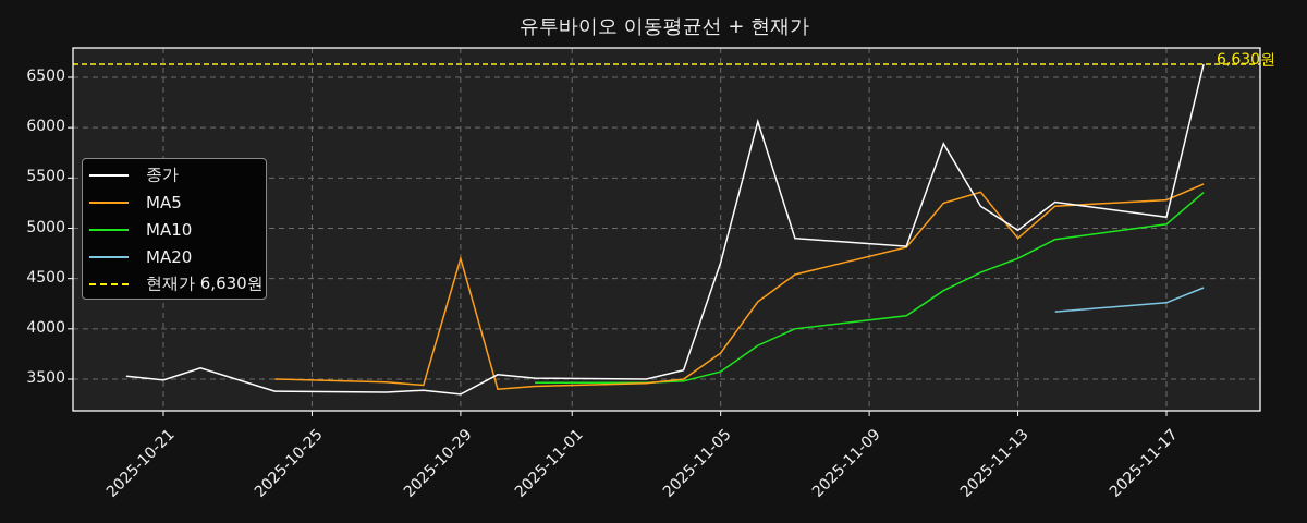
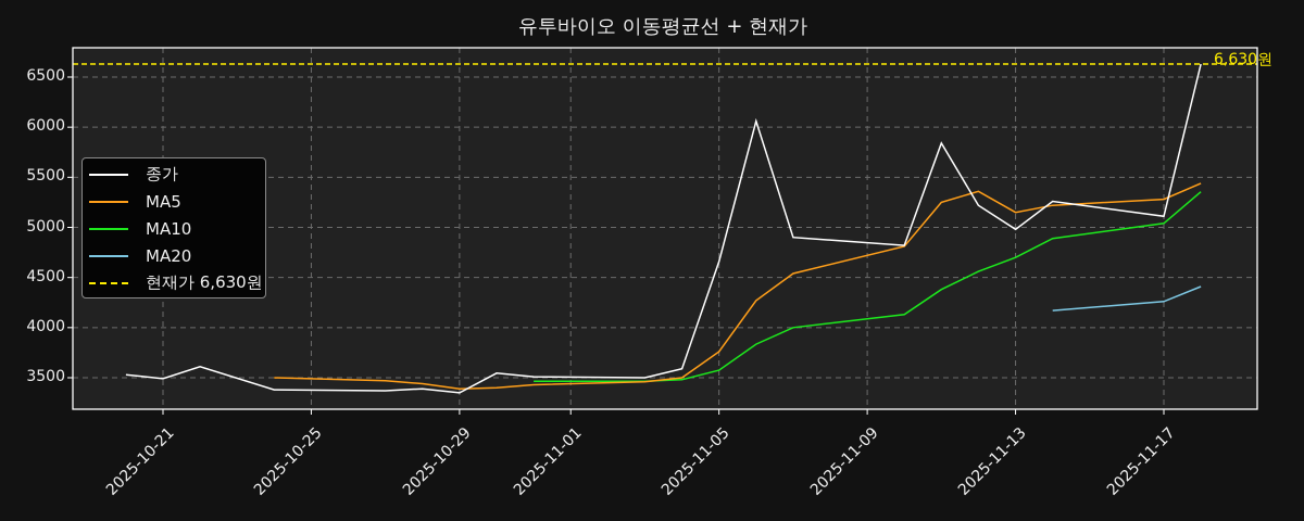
MA5/2025-10-29: 4700 -> 3400
MA5/2025-11-13: 4900 -> 5200
